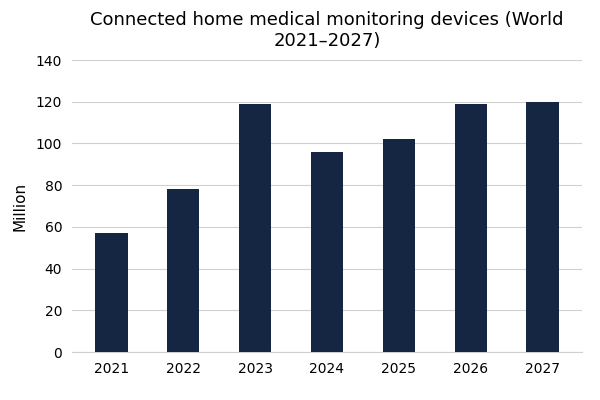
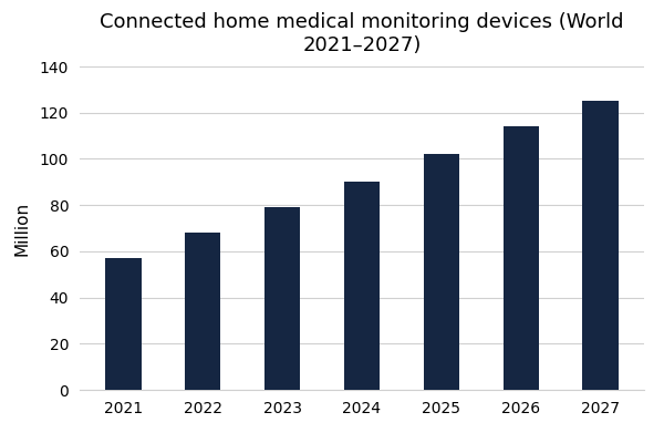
2022: 78 -> 68
2023: 119 -> 79
2024: 96 -> 90
2026: 119 -> 114
2027: 120 -> 125
